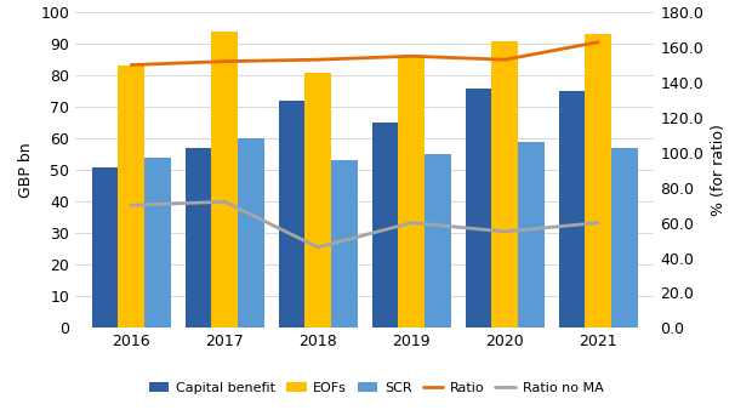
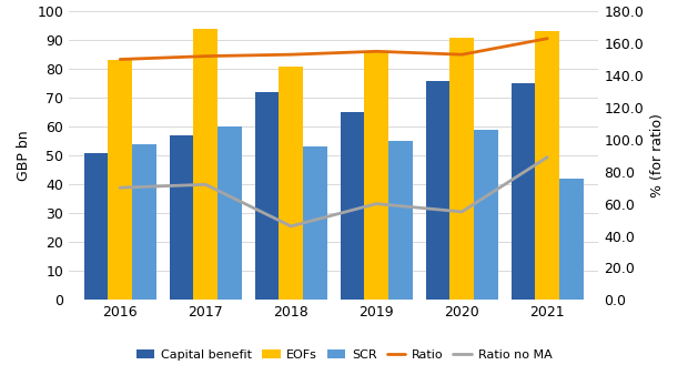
Ratio no MA/2021: 60 -> 89
SCR/2021: 57 -> 42
